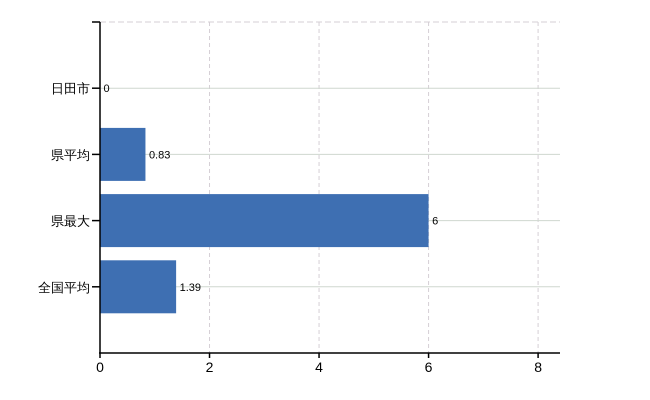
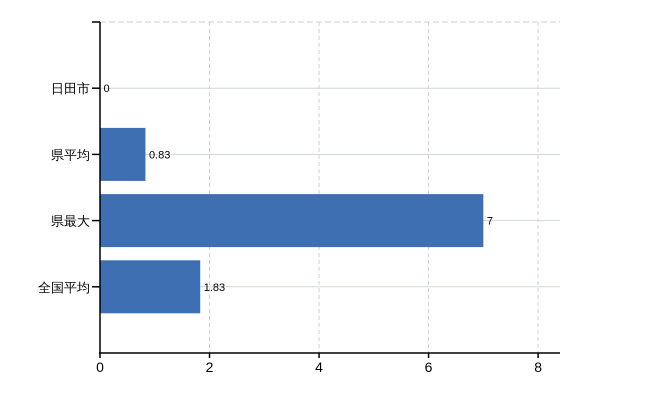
県最大: 6 -> 7
全国平均: 1.39 -> 1.83
